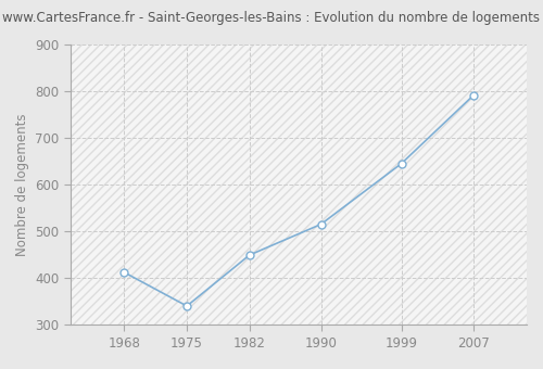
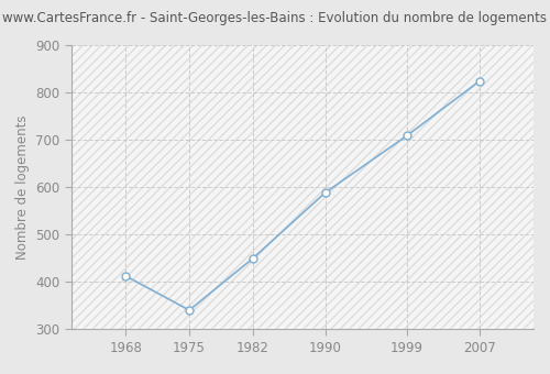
1990: 515 -> 588
1999: 645 -> 708
2007: 790 -> 823
